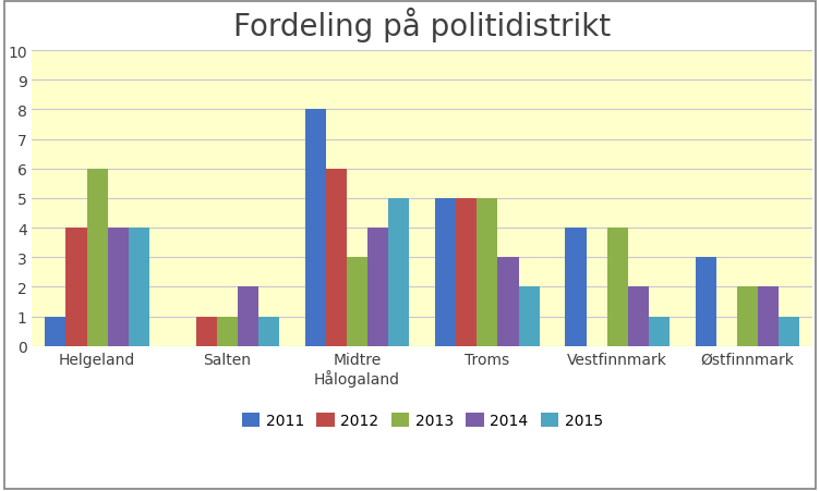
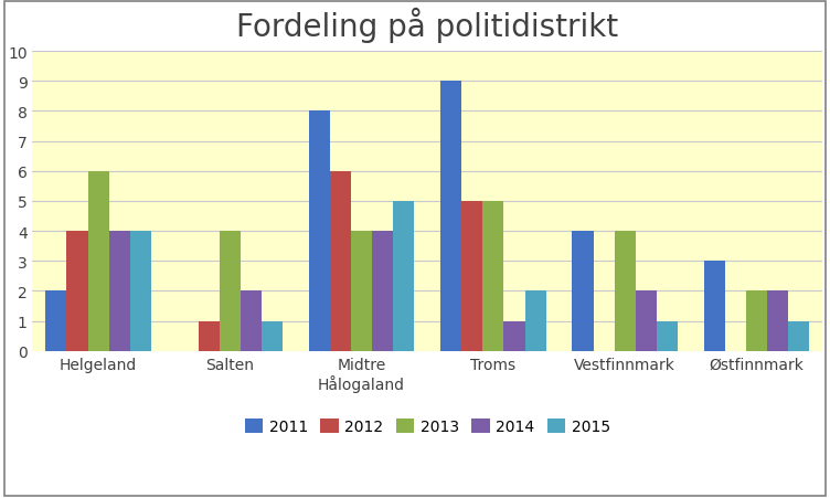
2011/Helgeland: 1 -> 2
2013/Salten: 1 -> 4
2013/Midtre Hålogaland: 3 -> 4
2011/Troms: 5 -> 9
2014/Troms: 3 -> 1
